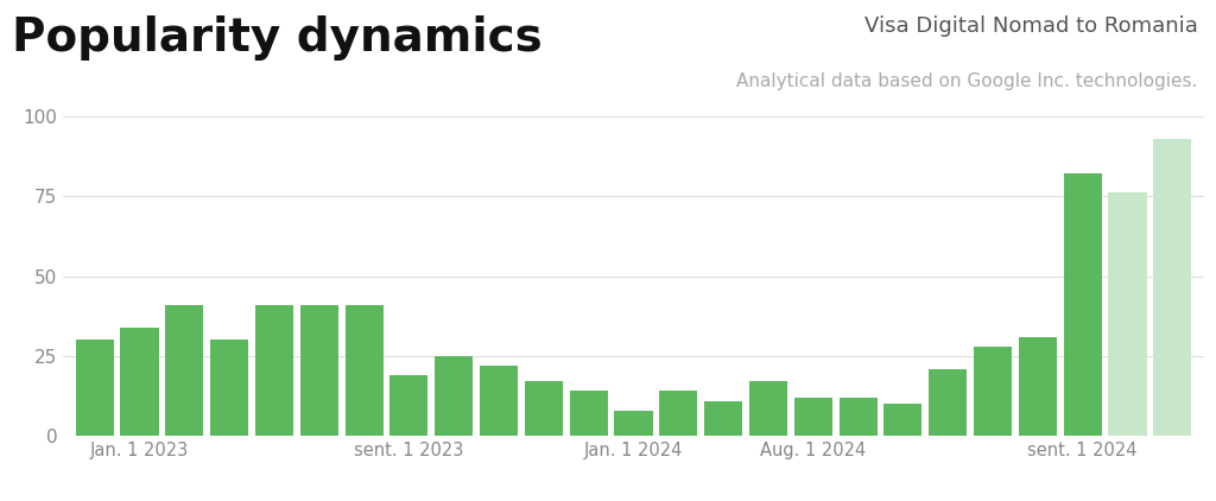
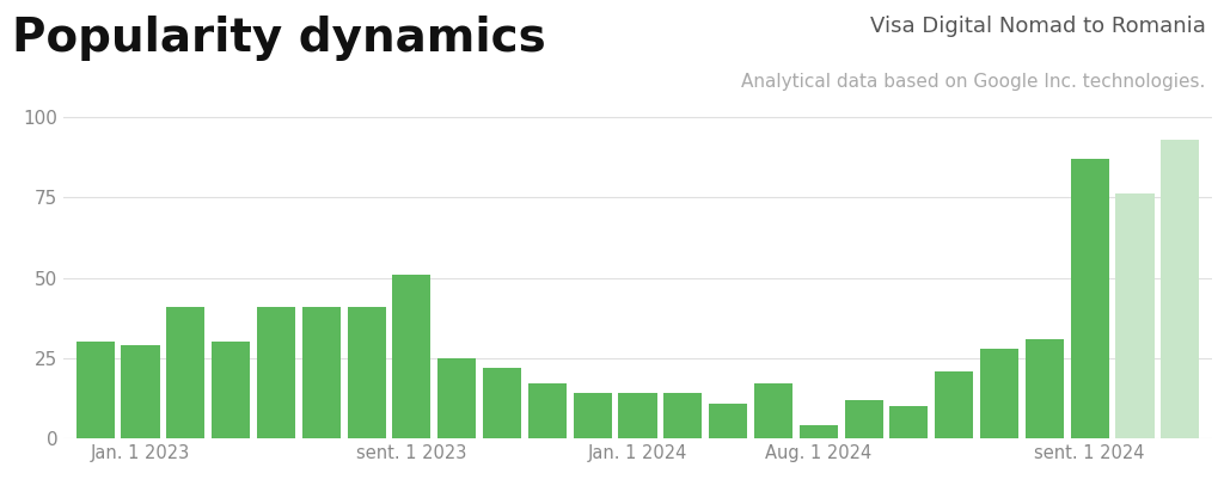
Jan. 1 2023: 34 -> 29
sent. 1 2023: 19 -> 51
Jan. 1 2024: 8 -> 14
Aug. 1 2024: 12 -> 4
sent. 1 2024: 82 -> 87
